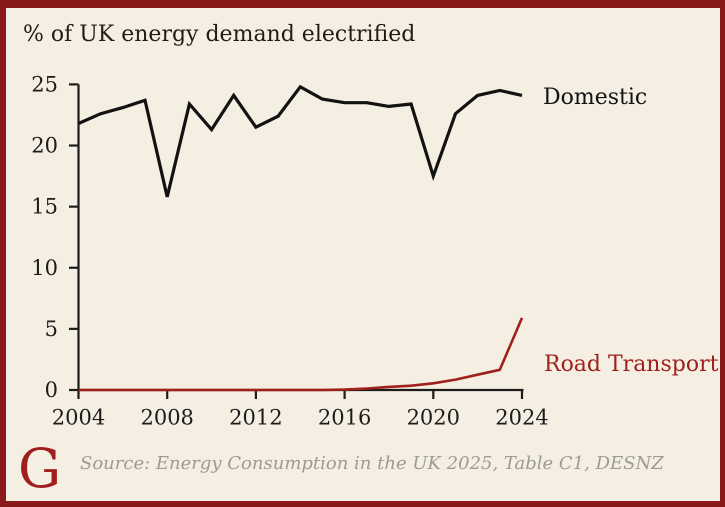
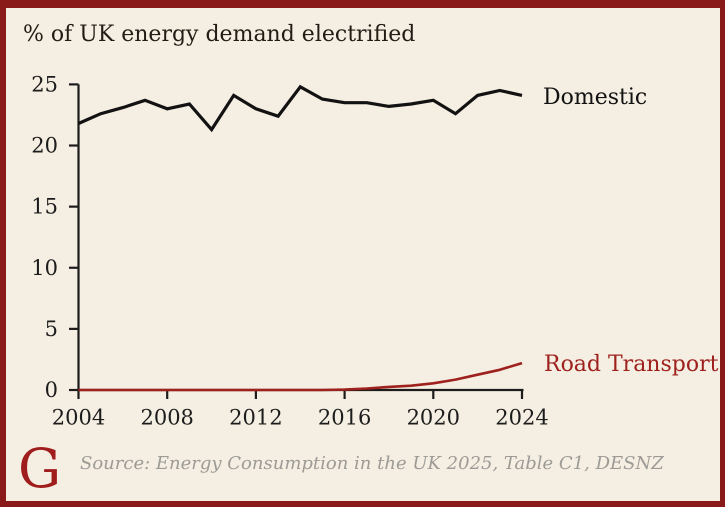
Domestic/2008: 15.8 -> 23.0
Domestic/2012: 21.5 -> 23.0
Domestic/2020: 17.5 -> 23.7
Road Transport/2024: 5.9 -> 2.2
